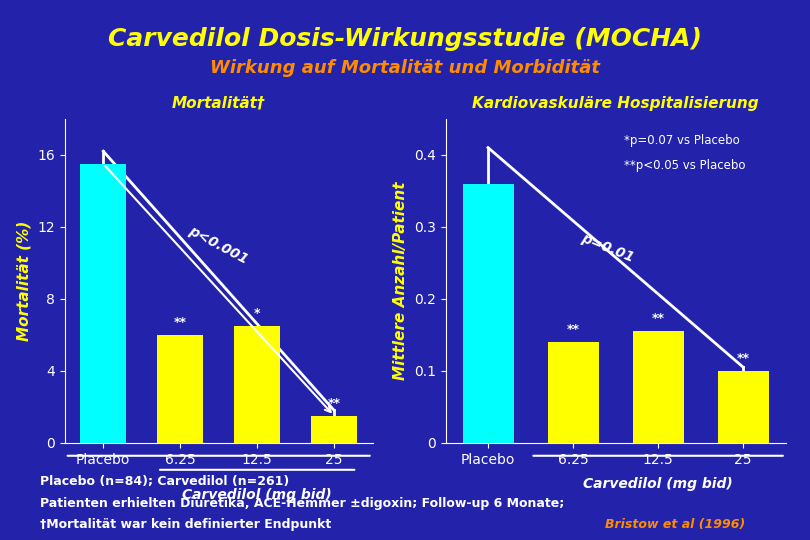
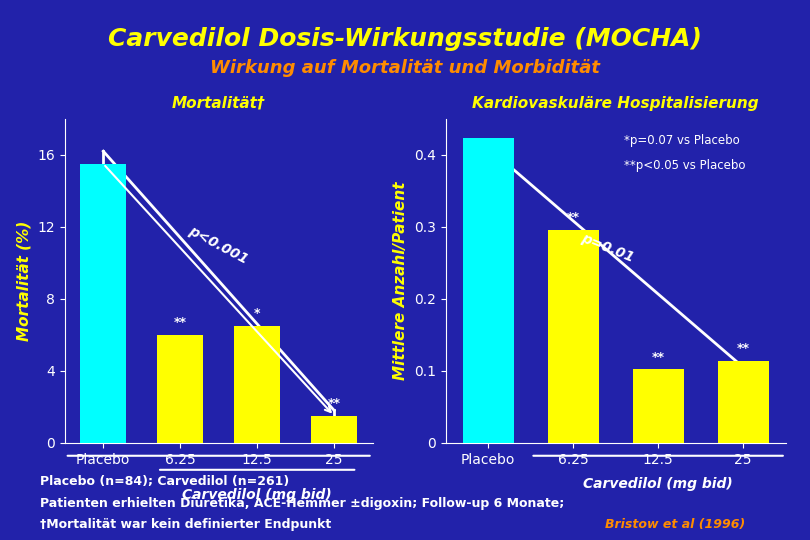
Kardiovaskuläre Hospitalisierung/Placebo: 0.360 -> 0.424
Kardiovaskuläre Hospitalisierung/6.25: 0.140 -> 0.296
Kardiovaskuläre Hospitalisierung/12.5: 0.155 -> 0.102
Kardiovaskuläre Hospitalisierung/25: 0.100 -> 0.114
